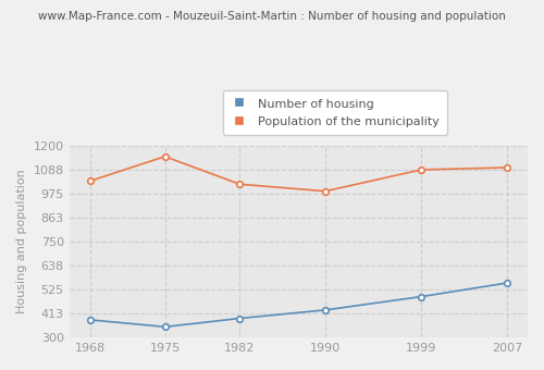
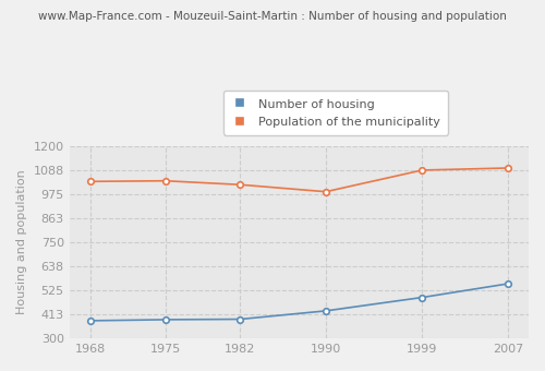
Number of housing/1975: 350 -> 390
Population of the municipality/1975: 1150 -> 1040
